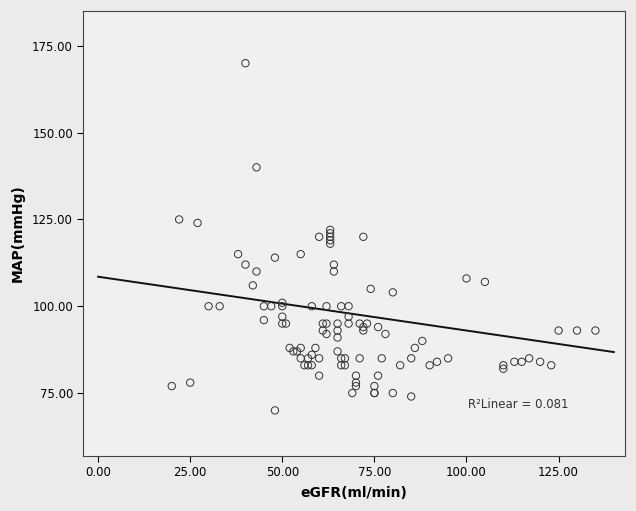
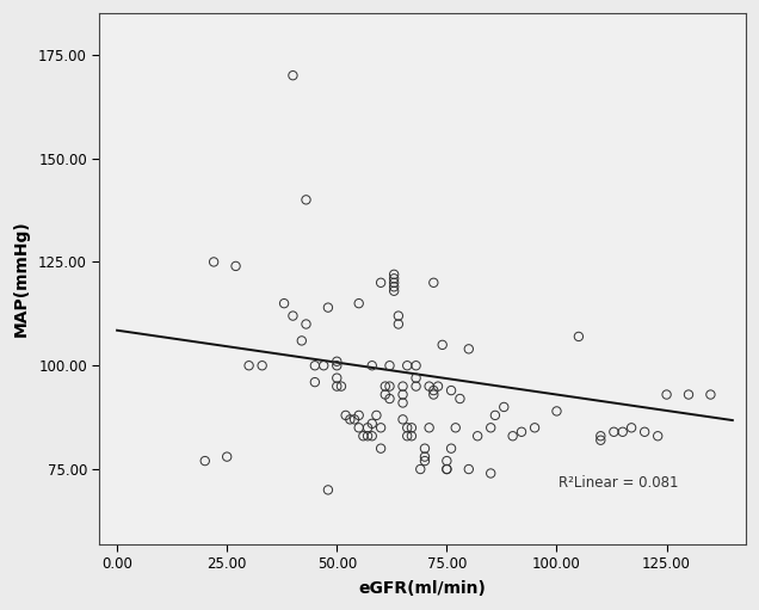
100.00: 108 -> 89
